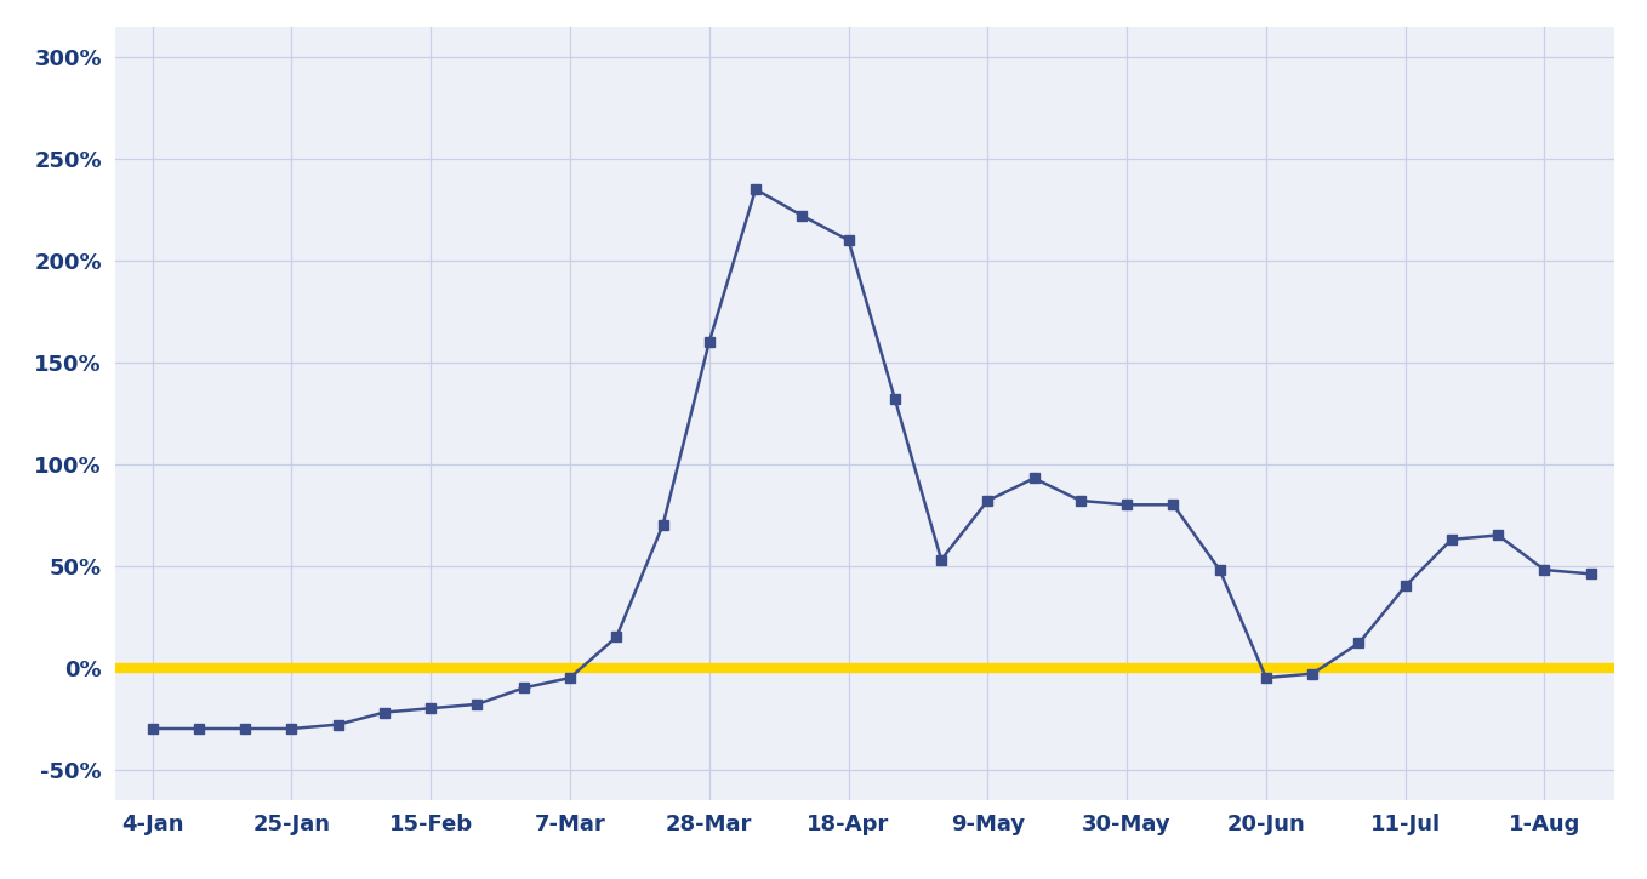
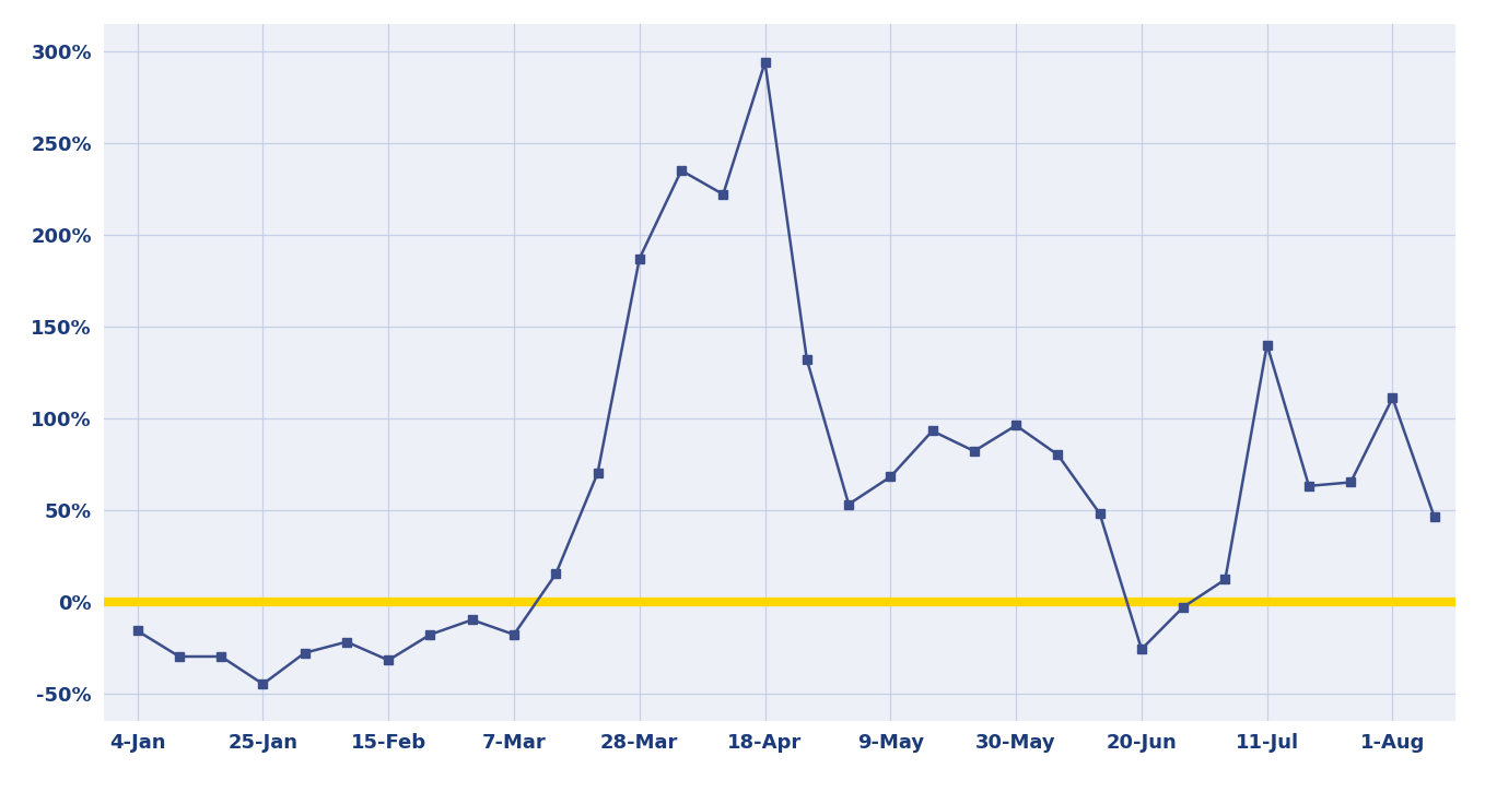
4-Jan: -30% -> -16%
25-Jan: -30% -> -45%
15-Feb: -20% -> -32%
7-Mar: -5% -> -18%
28-Mar: 160% -> 187%
18-Apr: 210% -> 294%
9-May: 82% -> 68%
30-May: 80% -> 96%
20-Jun: -5% -> -26%
11-Jul: 40% -> 140%
1-Aug: 48% -> 111%
